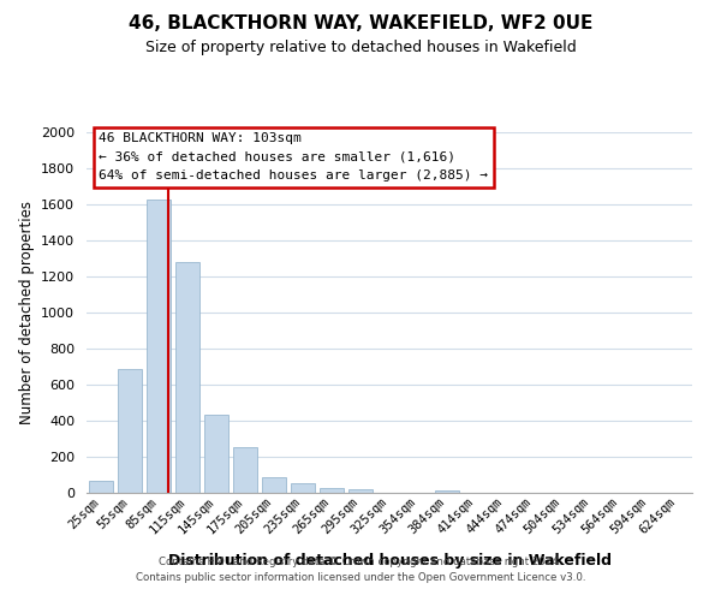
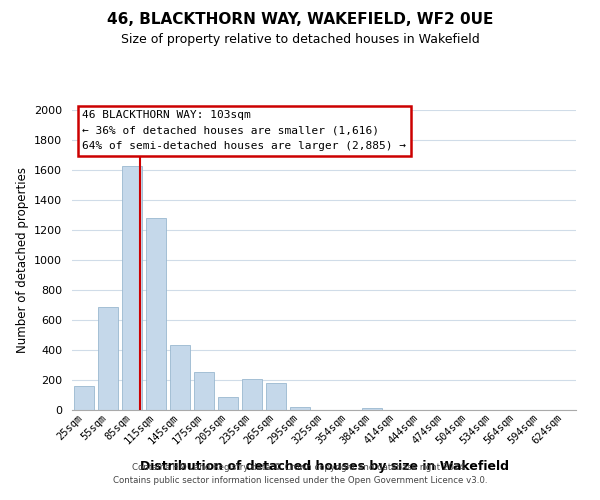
25sqm: 60 -> 160
235sqm: 50 -> 210
265sqm: 30 -> 180
